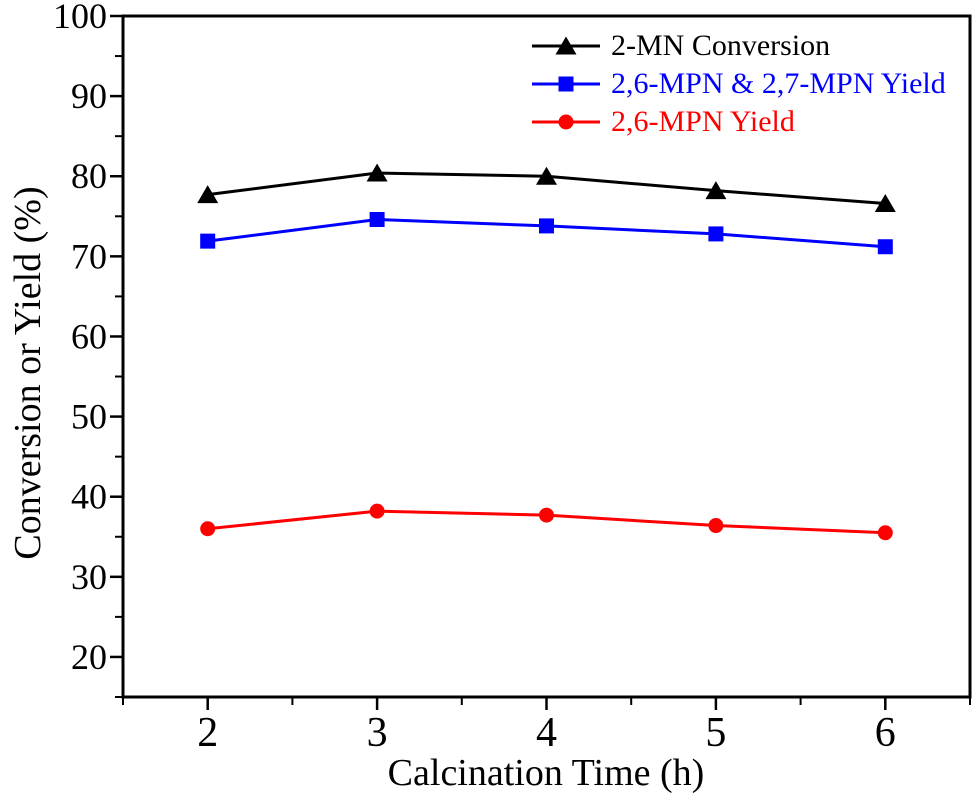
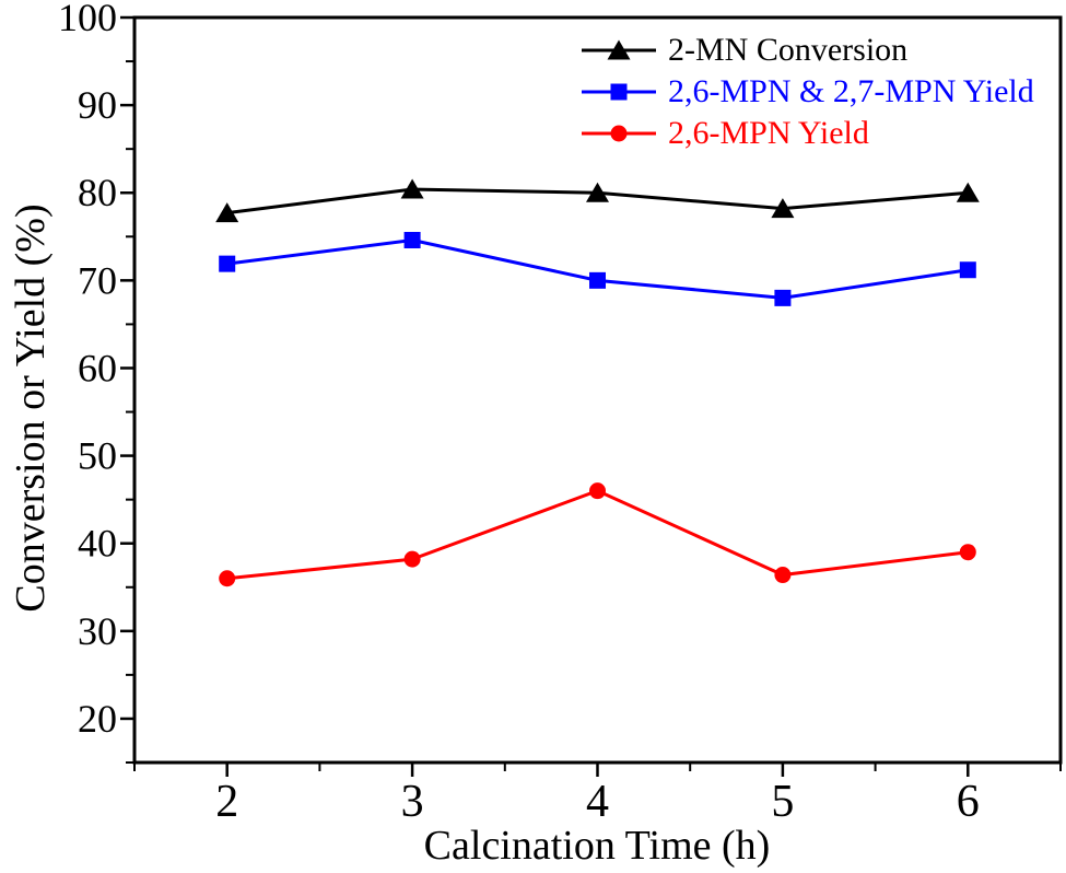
2,6-MPN & 2,7-MPN Yield/4: 74 -> 70
2,6-MPN Yield/4: 38 -> 46
2,6-MPN & 2,7-MPN Yield/5: 73 -> 68
2-MN Conversion/6: 77 -> 80
2,6-MPN Yield/6: 36 -> 39
